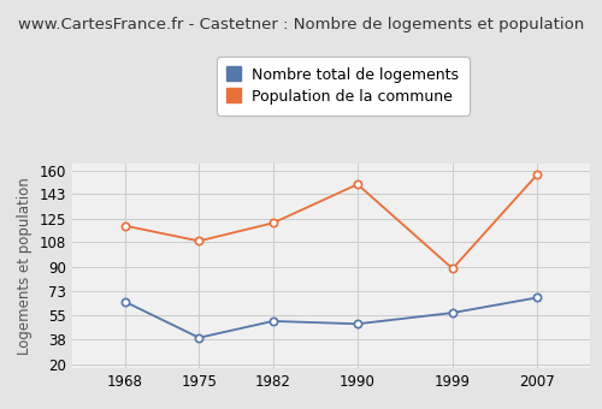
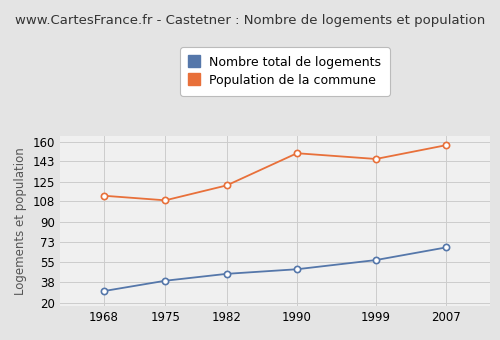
Nombre total de logements/1968: 65 -> 30
Population de la commune/1968: 120 -> 113
Nombre total de logements/1982: 51 -> 45
Population de la commune/1999: 89 -> 145
